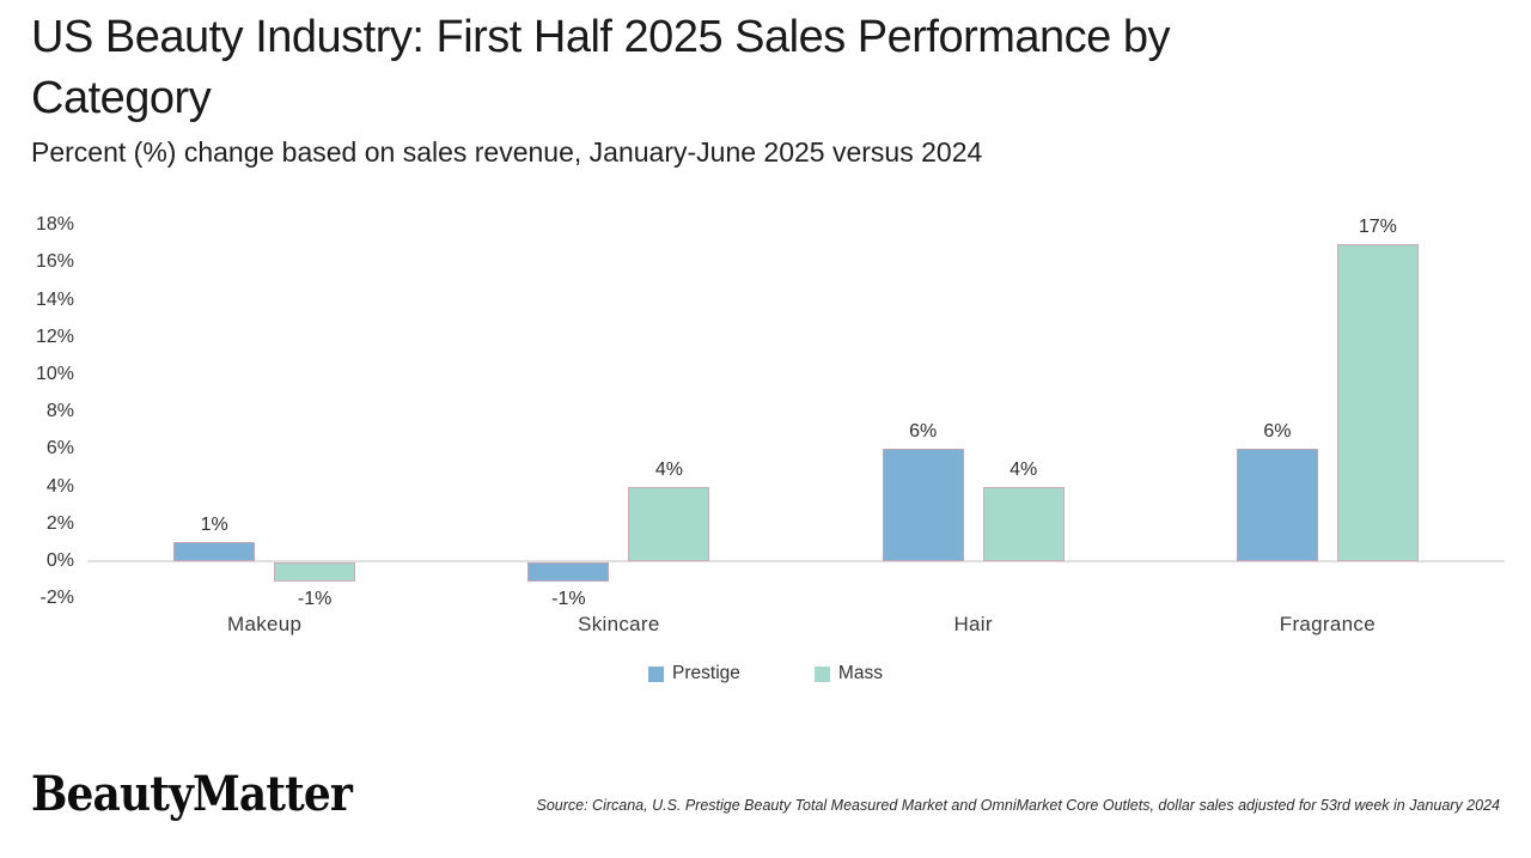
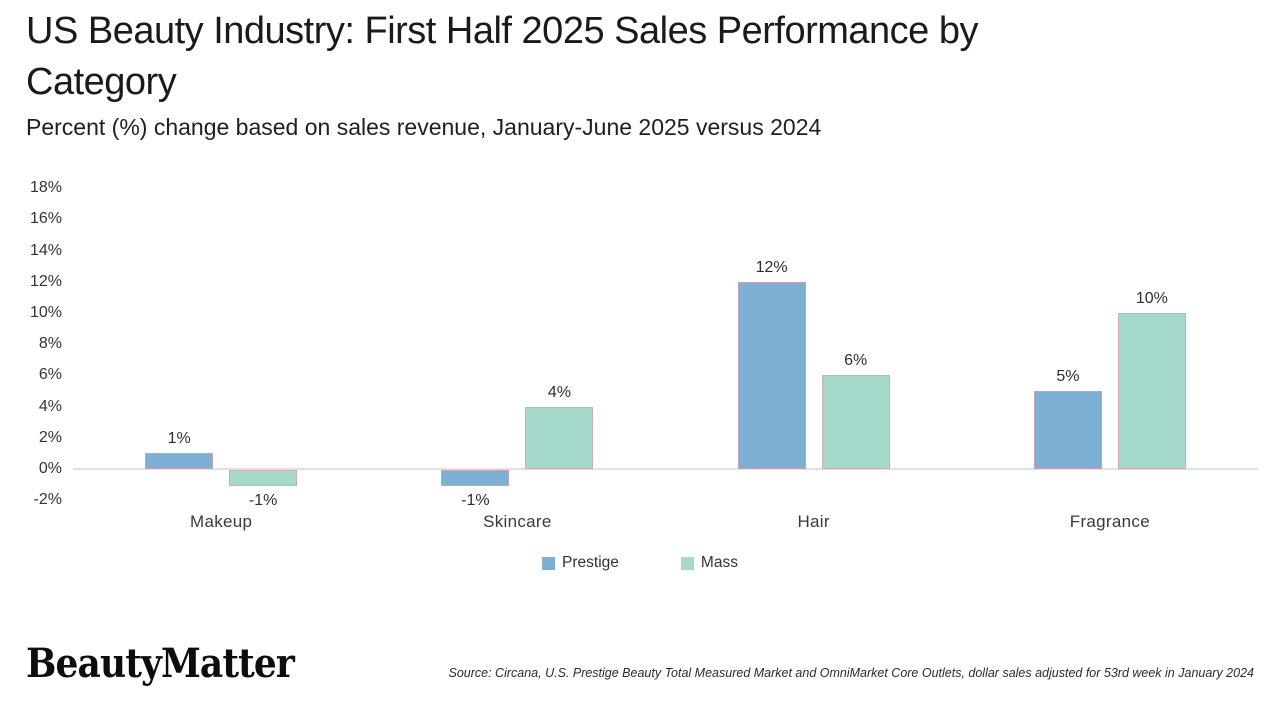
Prestige/Hair: 6% -> 12%
Mass/Hair: 4% -> 6%
Prestige/Fragrance: 6% -> 5%
Mass/Fragrance: 17% -> 10%
